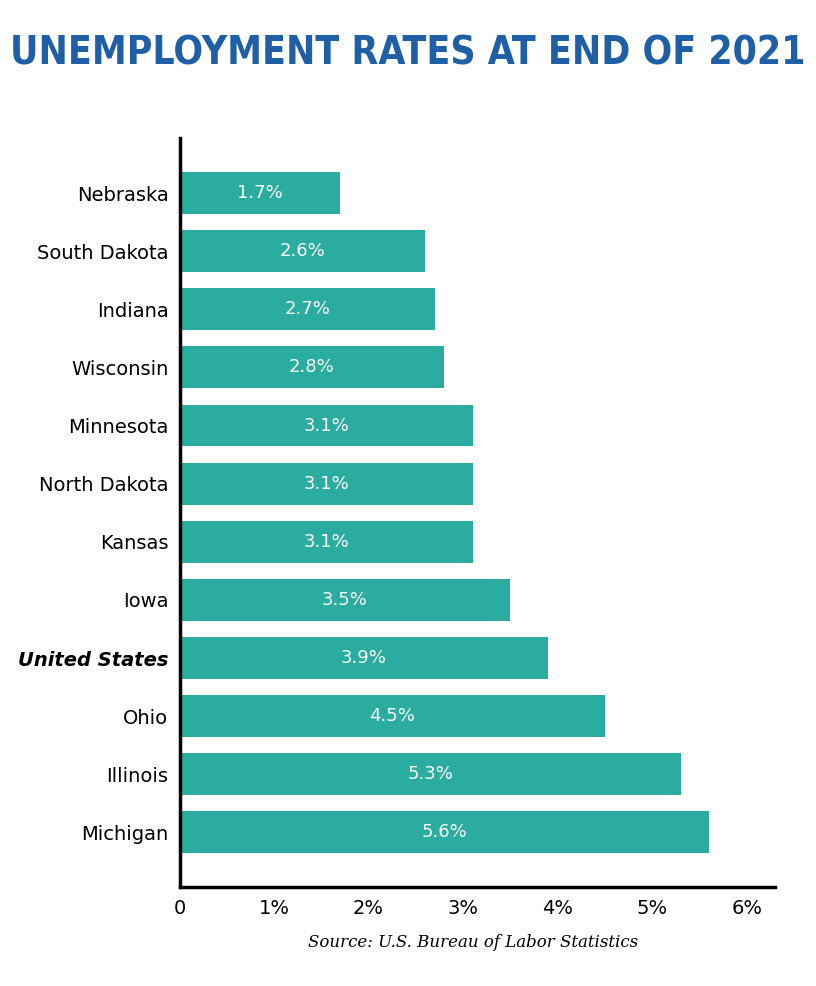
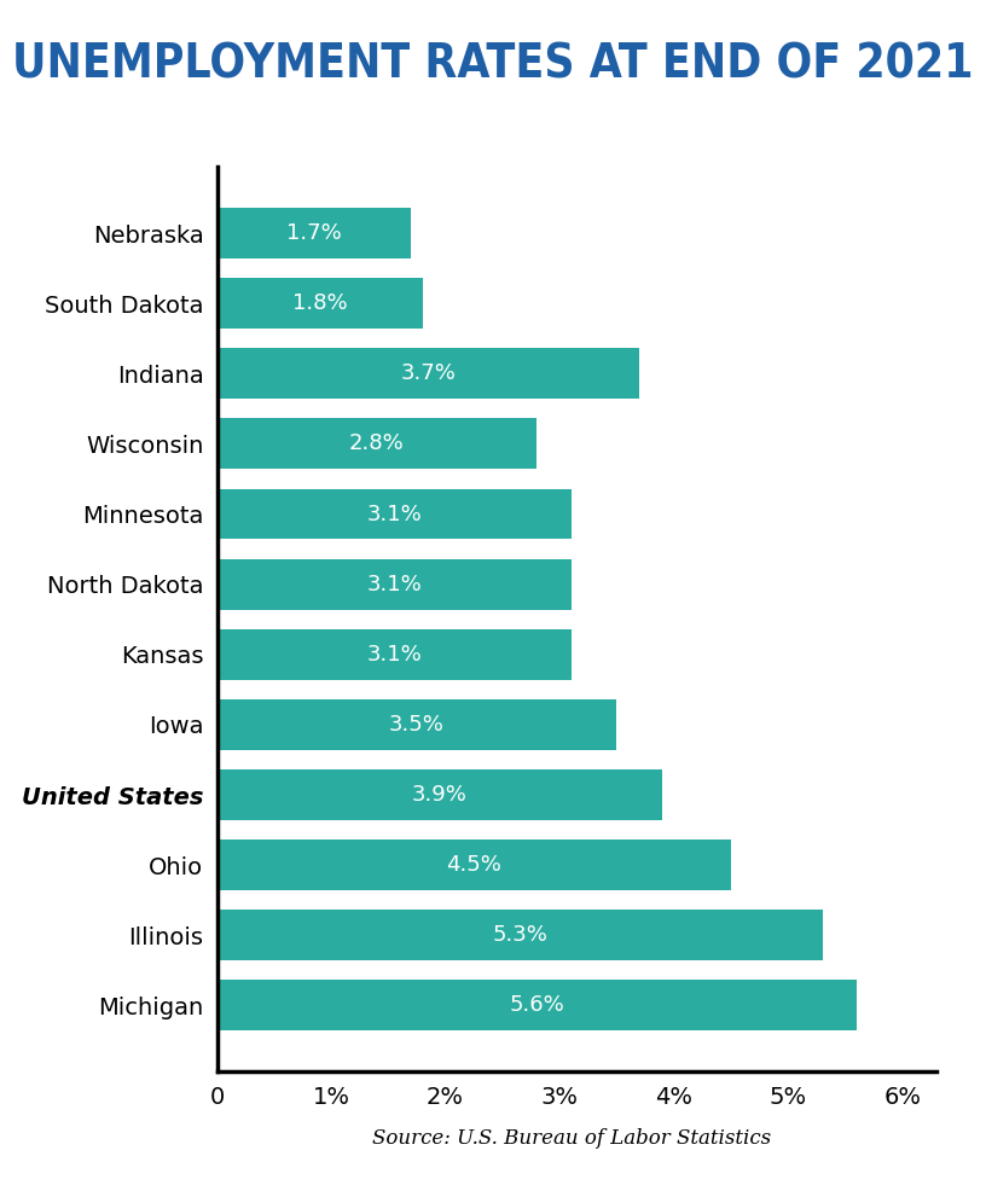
South Dakota: 2.6% -> 1.8%
Indiana: 2.7% -> 3.7%
